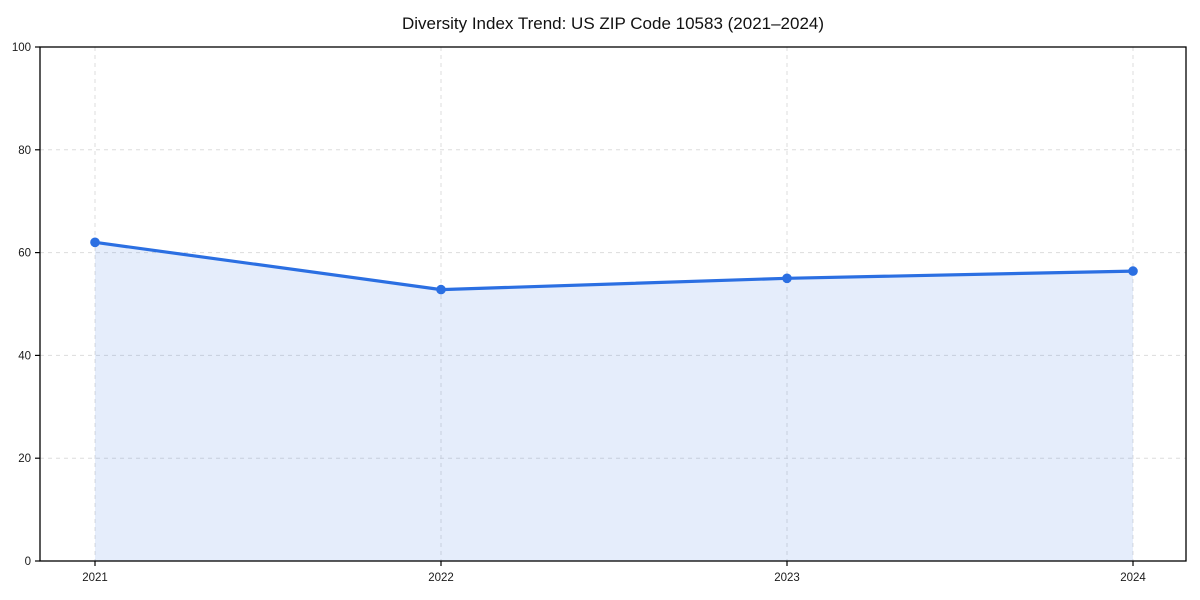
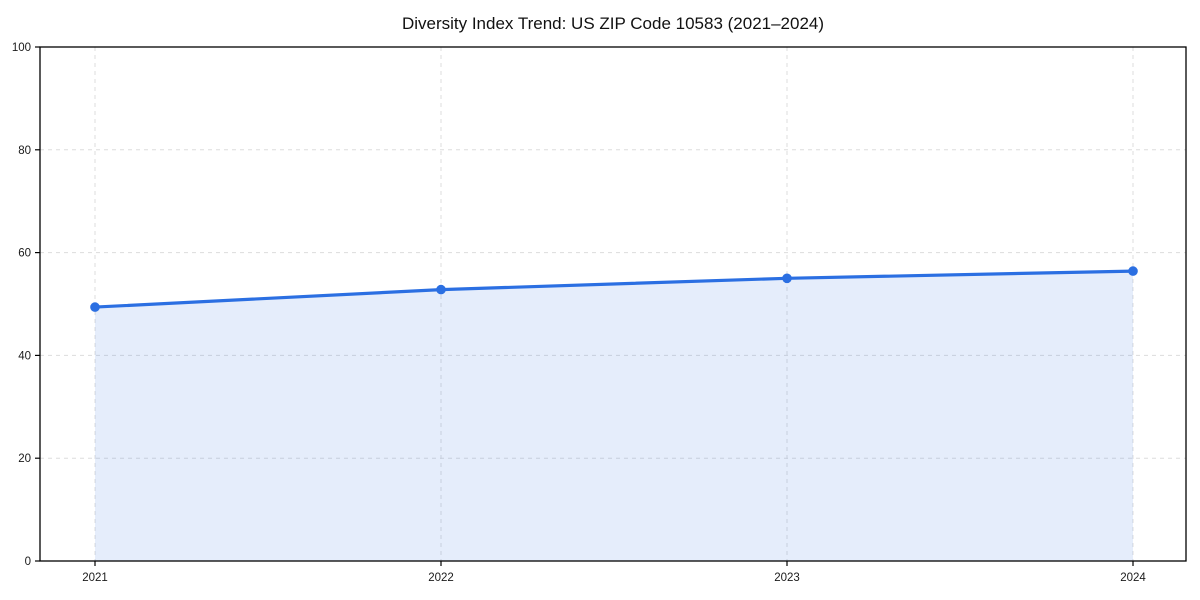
2021: 62 -> 49
